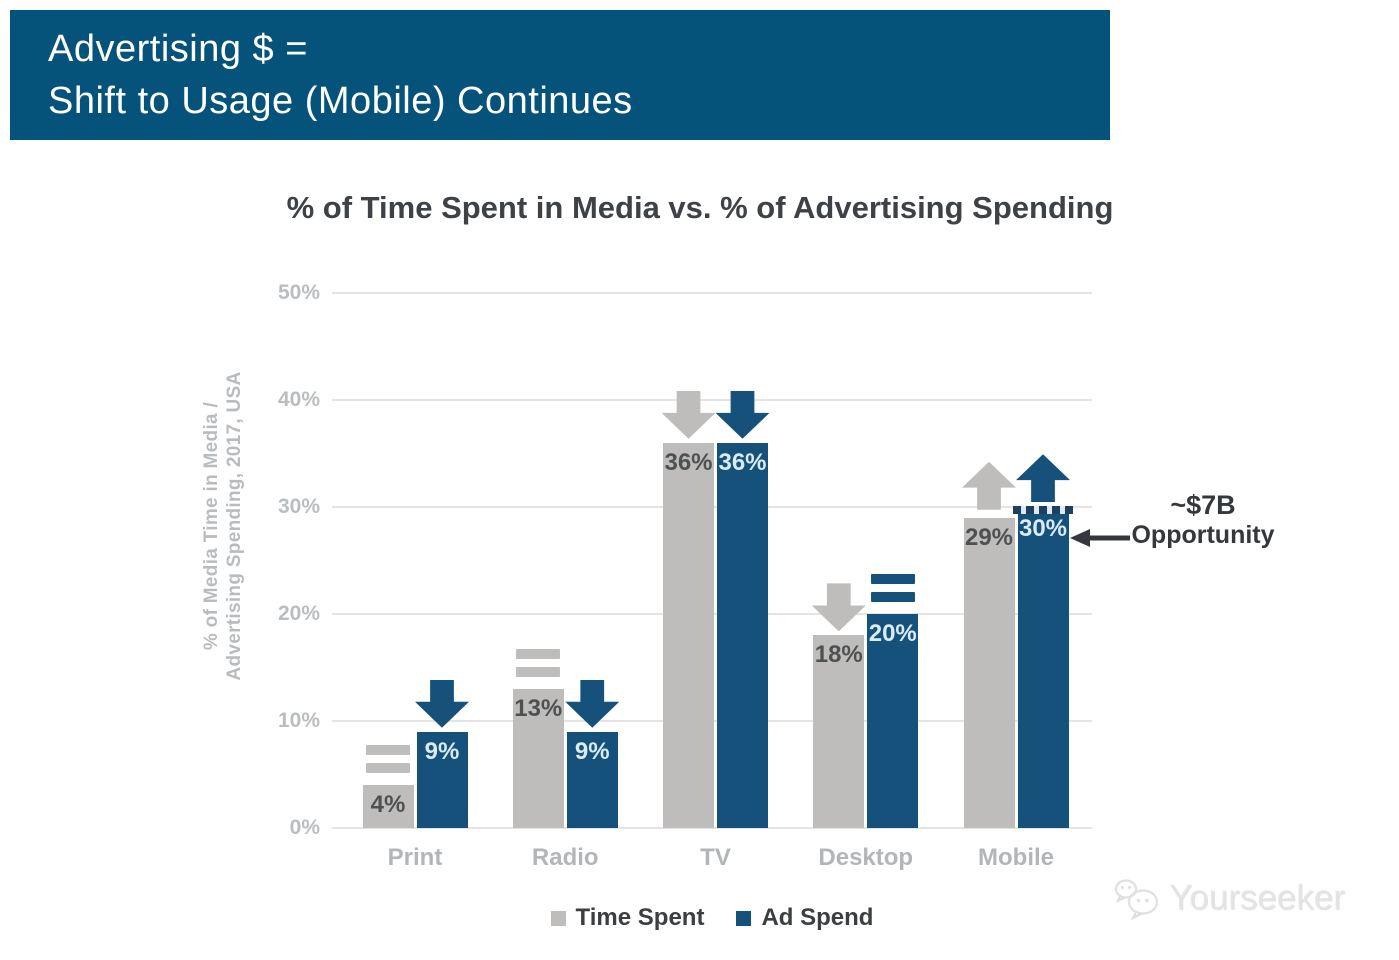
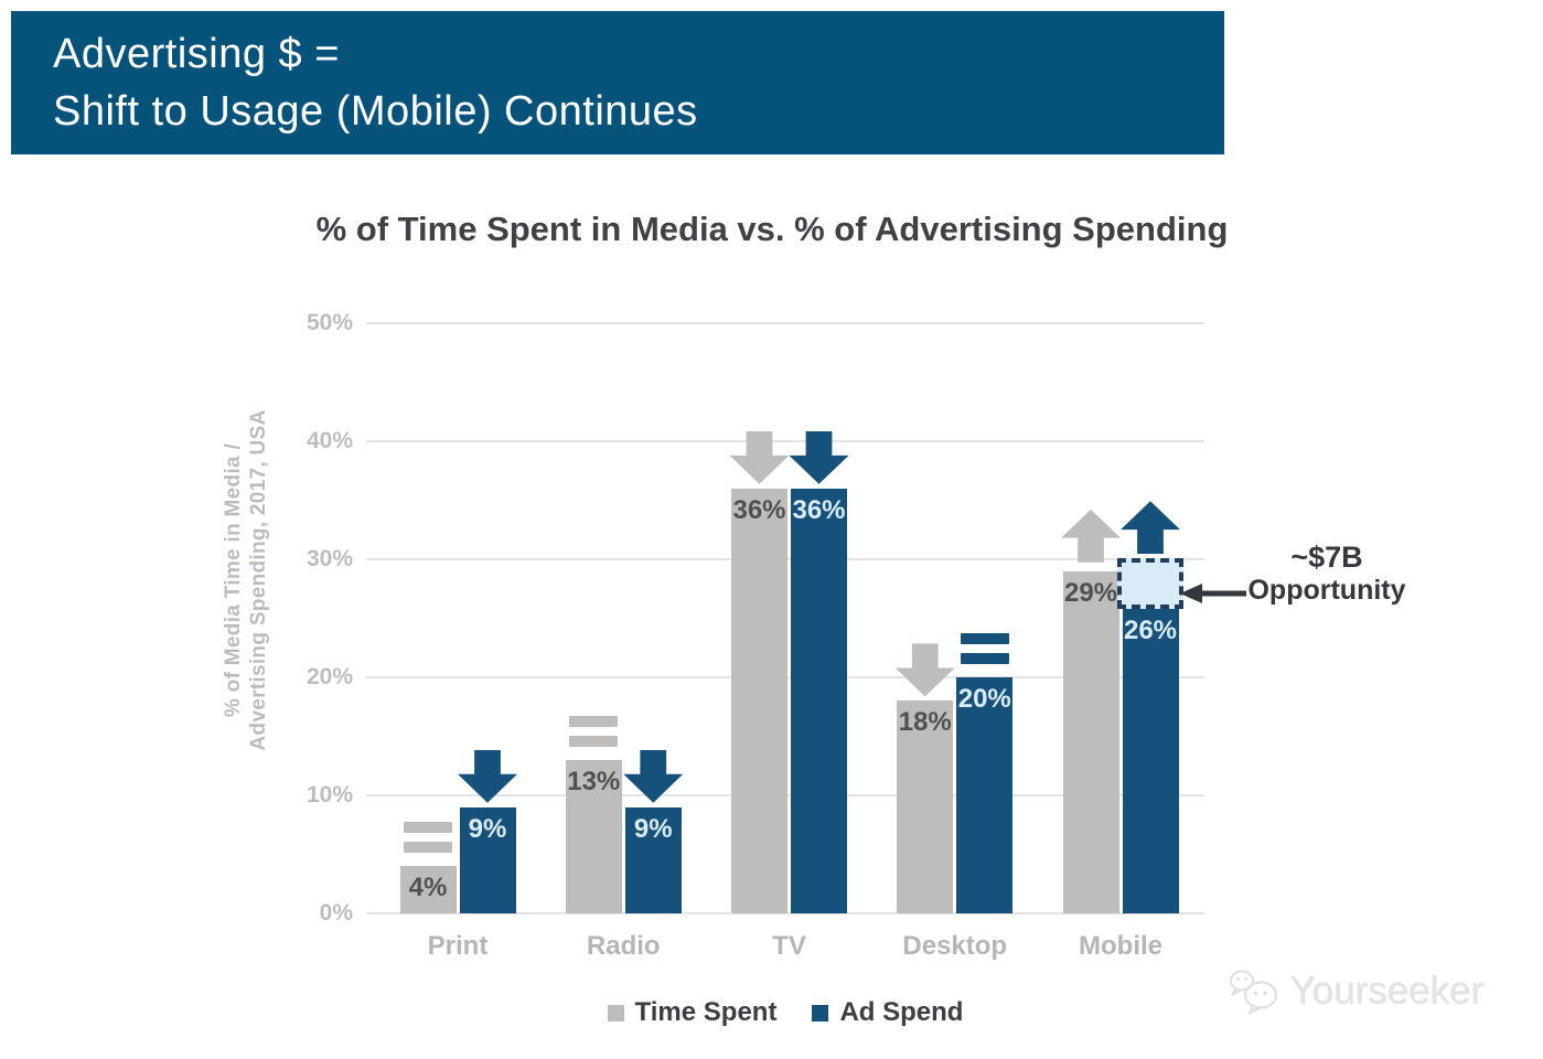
Ad Spend/Mobile: 30% -> 26%
